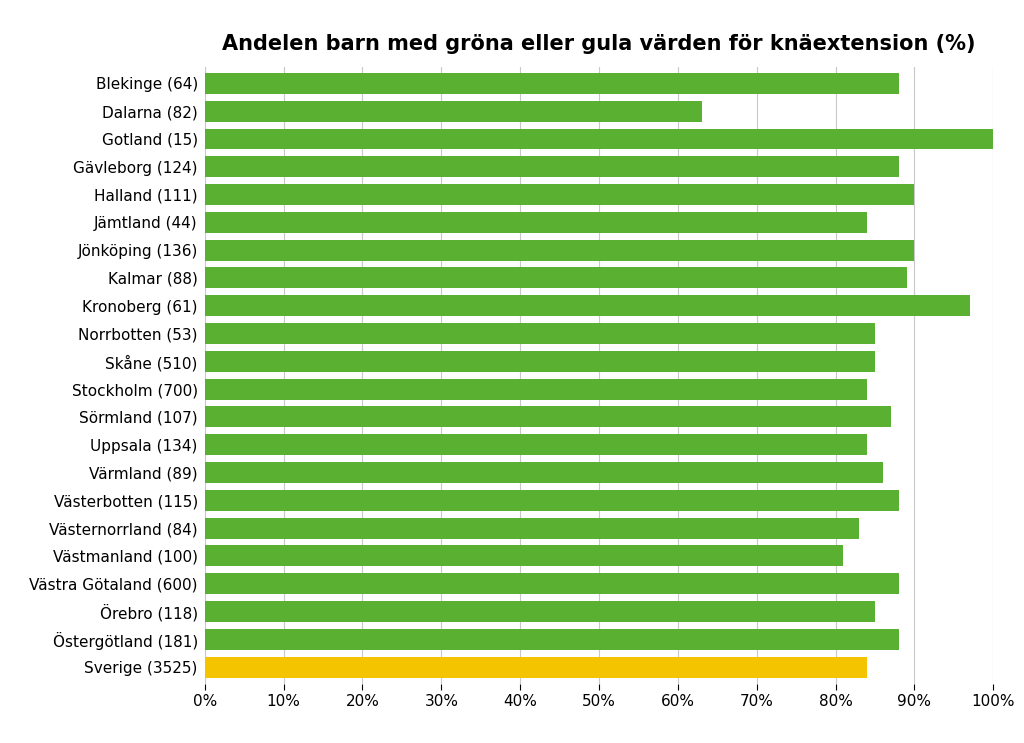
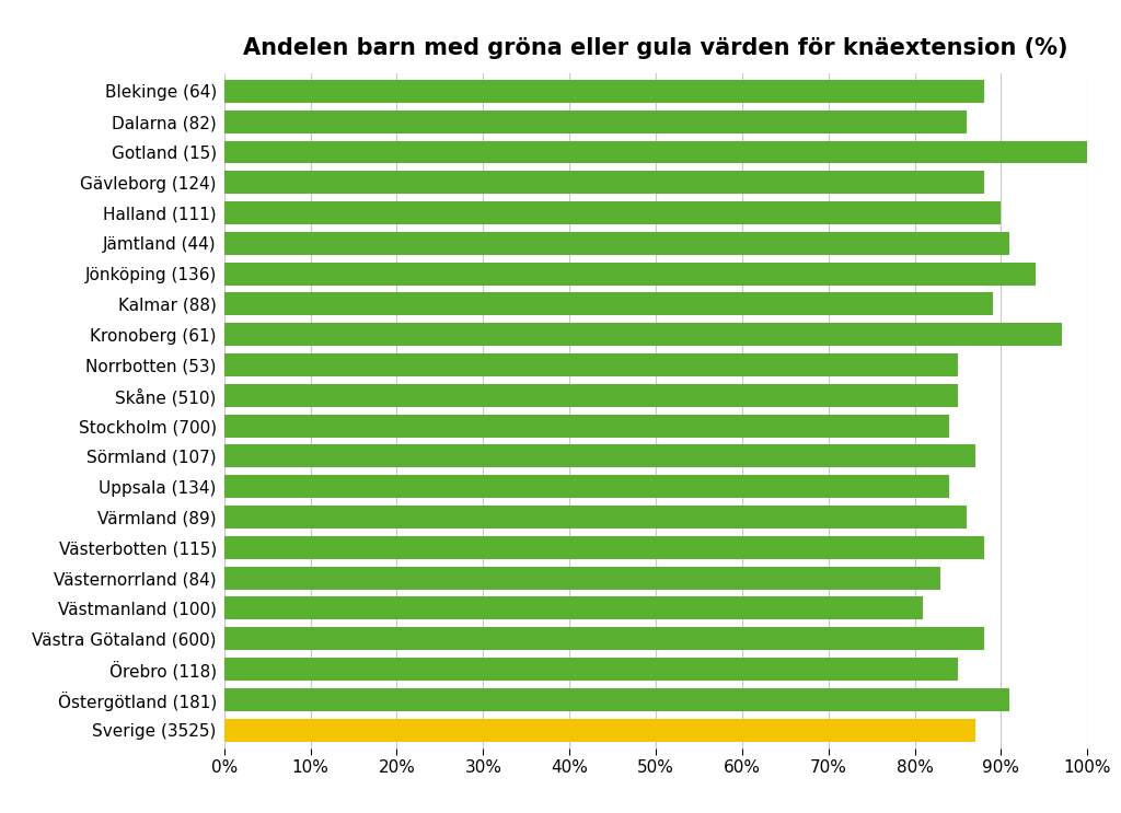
Dalarna (82): 63% -> 86%
Jämtland (44): 84% -> 91%
Jönköping (136): 90% -> 94%
Östergötland (181): 88% -> 91%
Sverige (3525): 84% -> 87%
